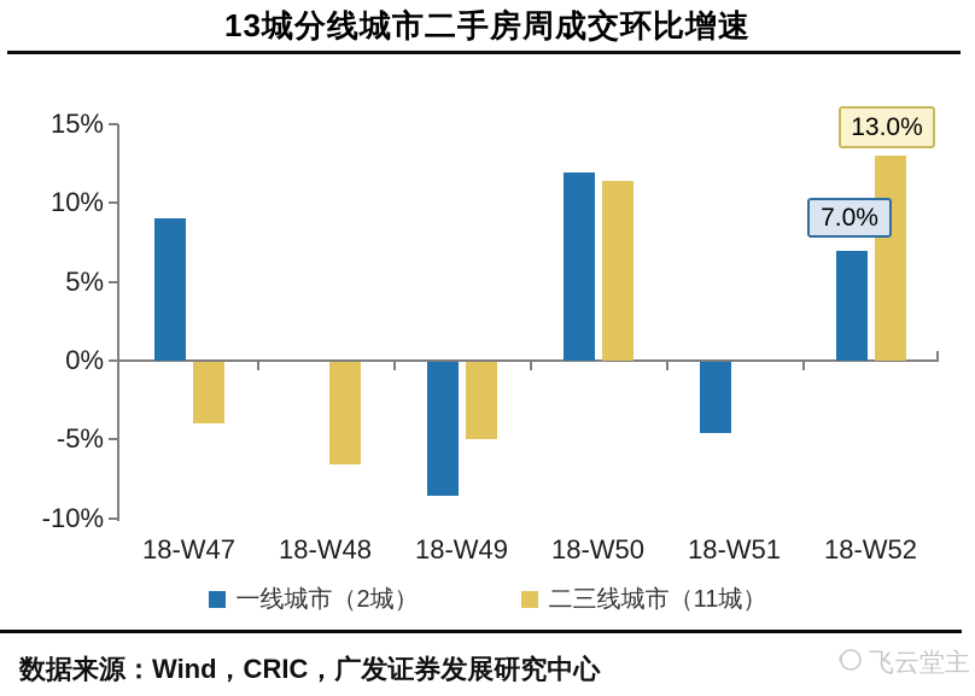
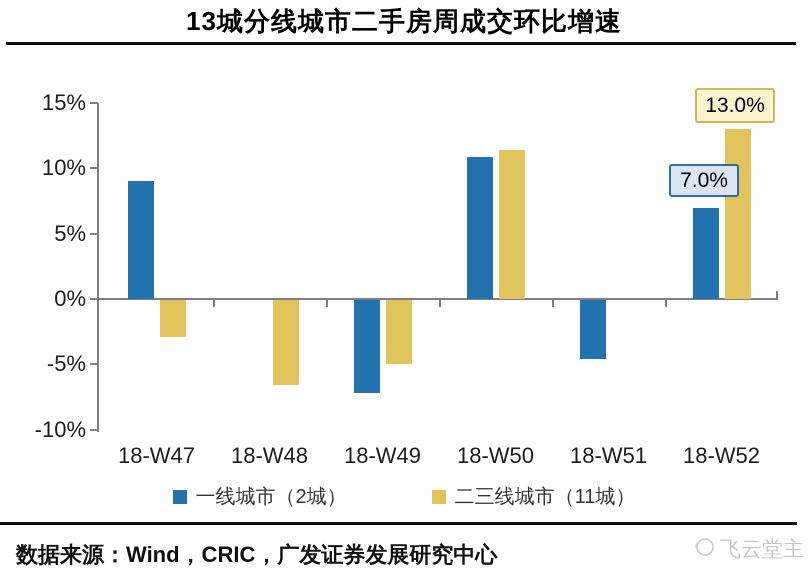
二三线城市（11城）/18-W47: -3.9% -> -2.8%
一线城市（2城）/18-W49: -8.5% -> -7.1%
一线城市（2城）/18-W50: 11.9% -> 10.9%
